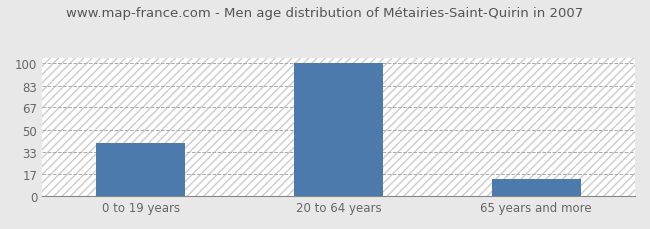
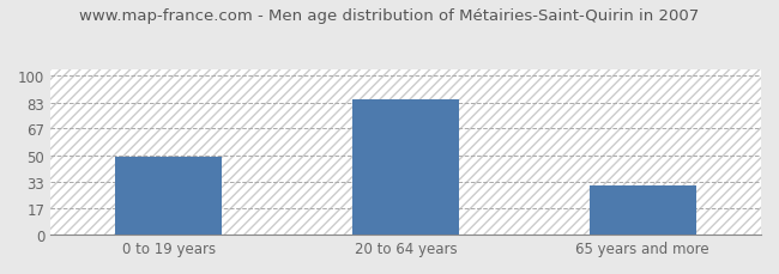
0 to 19 years: 40 -> 49
20 to 64 years: 100 -> 85
65 years and more: 13 -> 31
